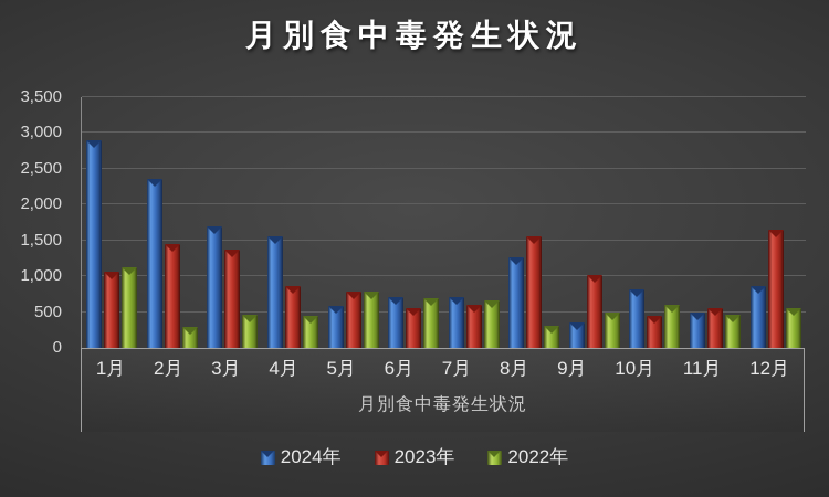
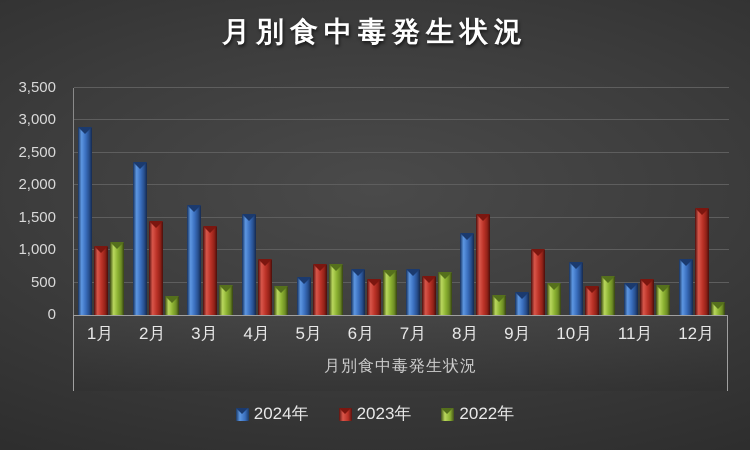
2022年/12月: 600 -> 200
